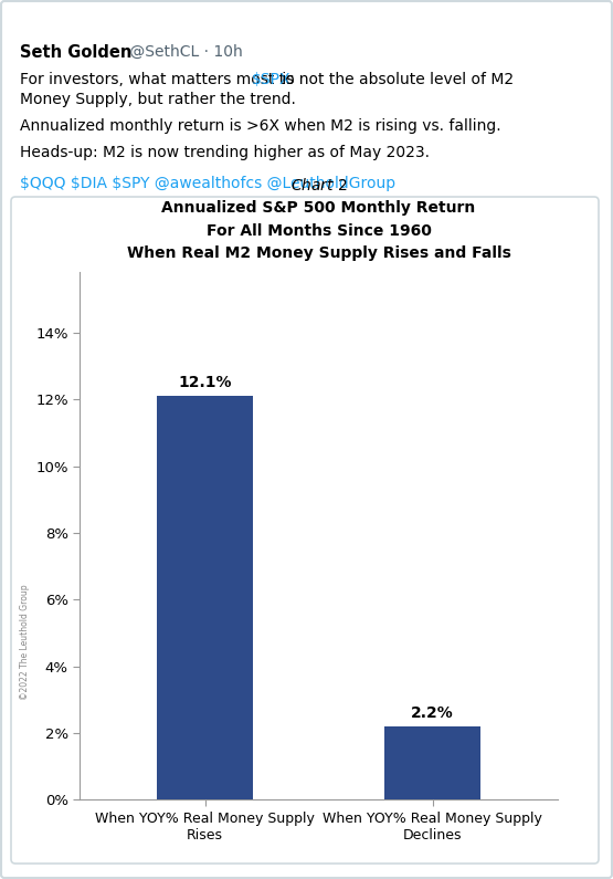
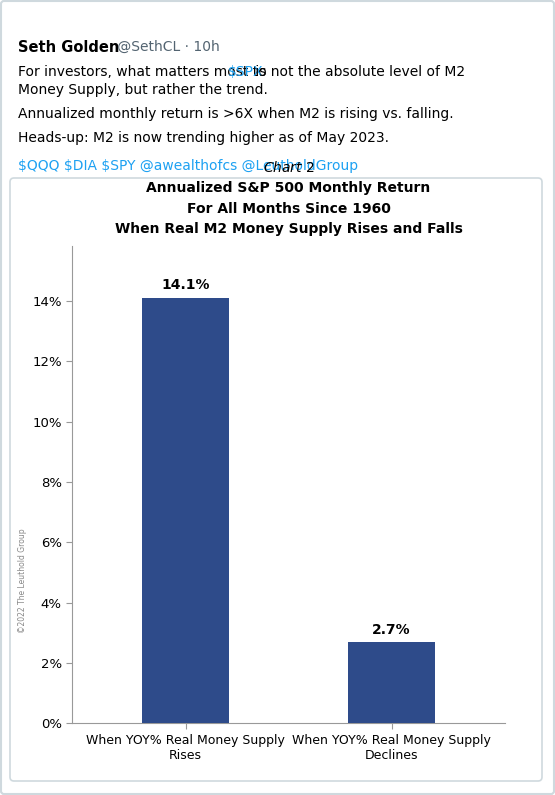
When YOY% Real Money Supply Rises: 12.1% -> 14.1%
When YOY% Real Money Supply Declines: 2.2% -> 2.7%
